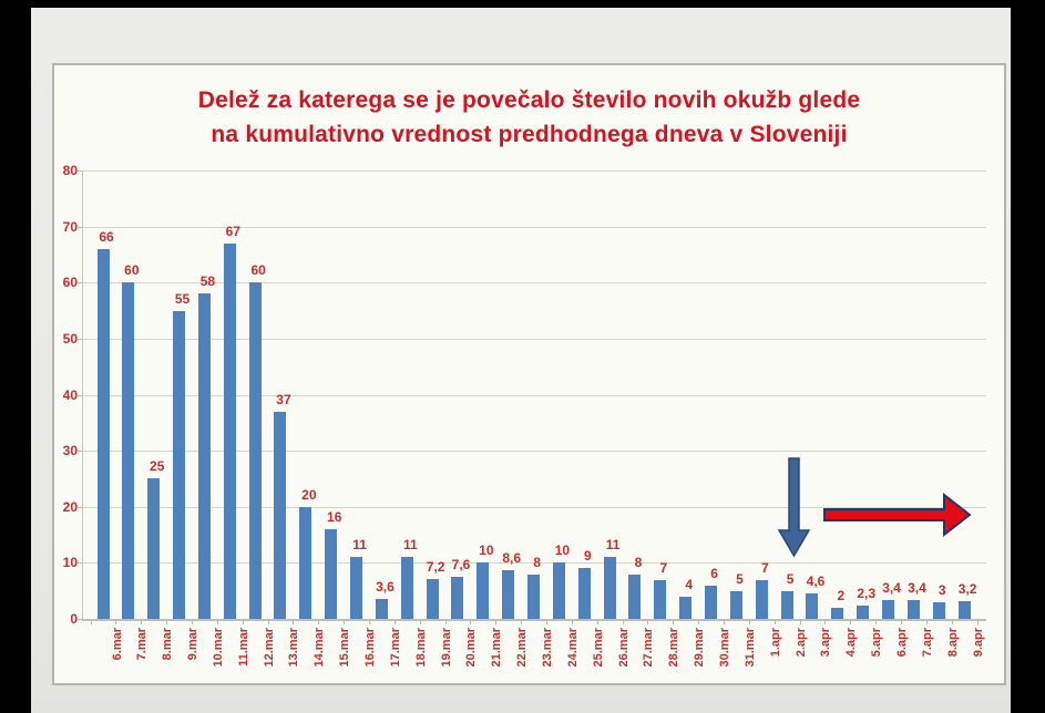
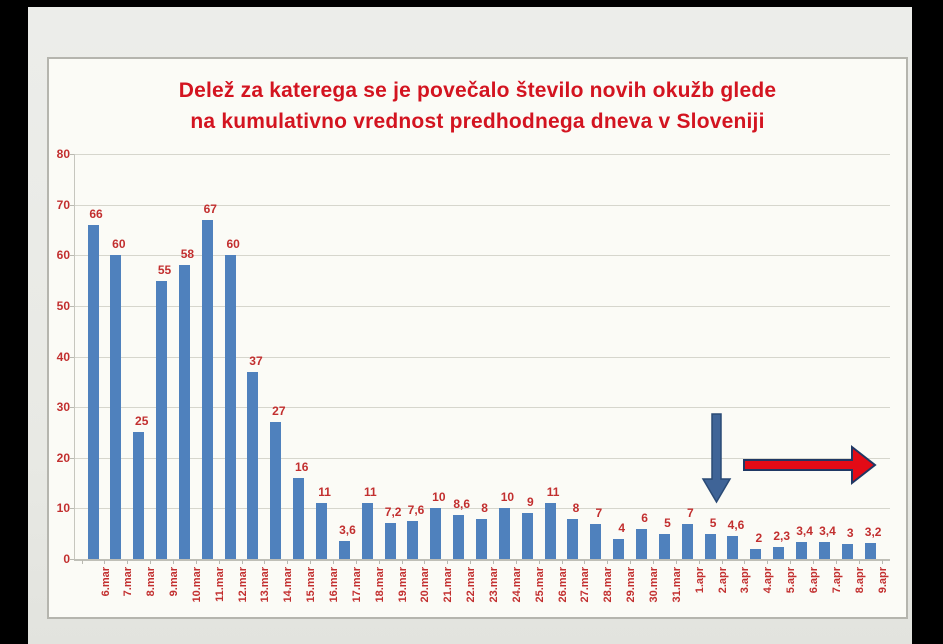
14.mar: 20 -> 27
